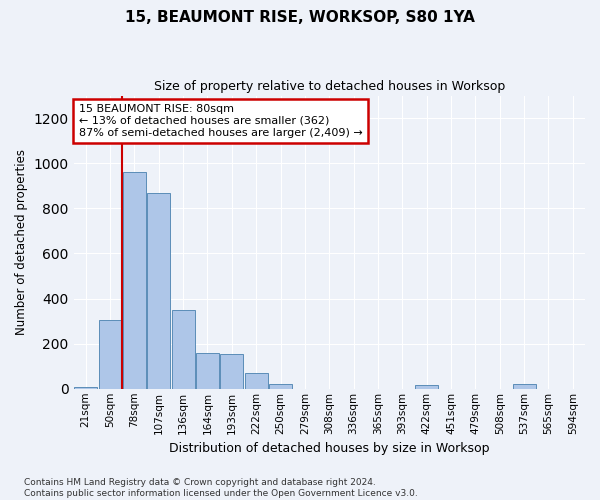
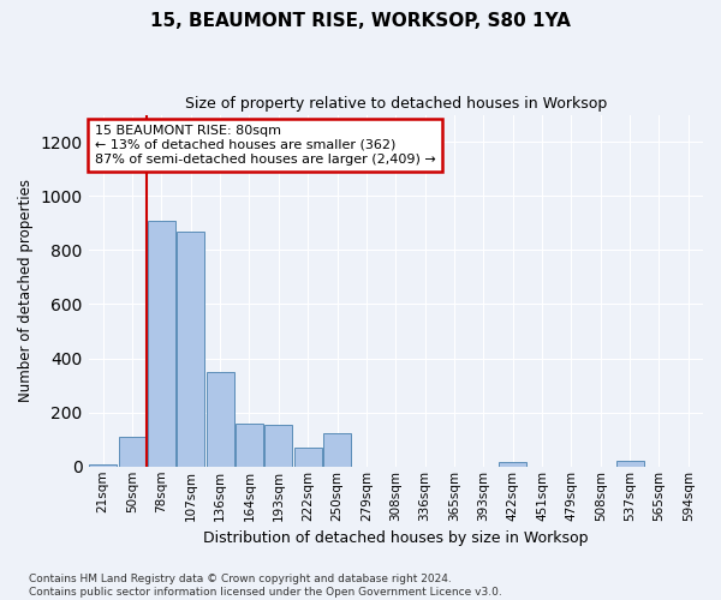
50sqm: 305 -> 110
78sqm: 960 -> 910
250sqm: 20 -> 125
